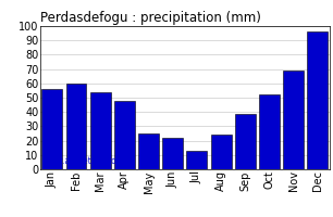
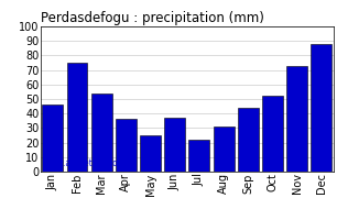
Jan: 56 -> 46
Feb: 60 -> 75
Apr: 48 -> 36
Jun: 22 -> 37
Jul: 13 -> 22
Aug: 24 -> 31
Sep: 39 -> 44
Nov: 69 -> 73
Dec: 96 -> 88
